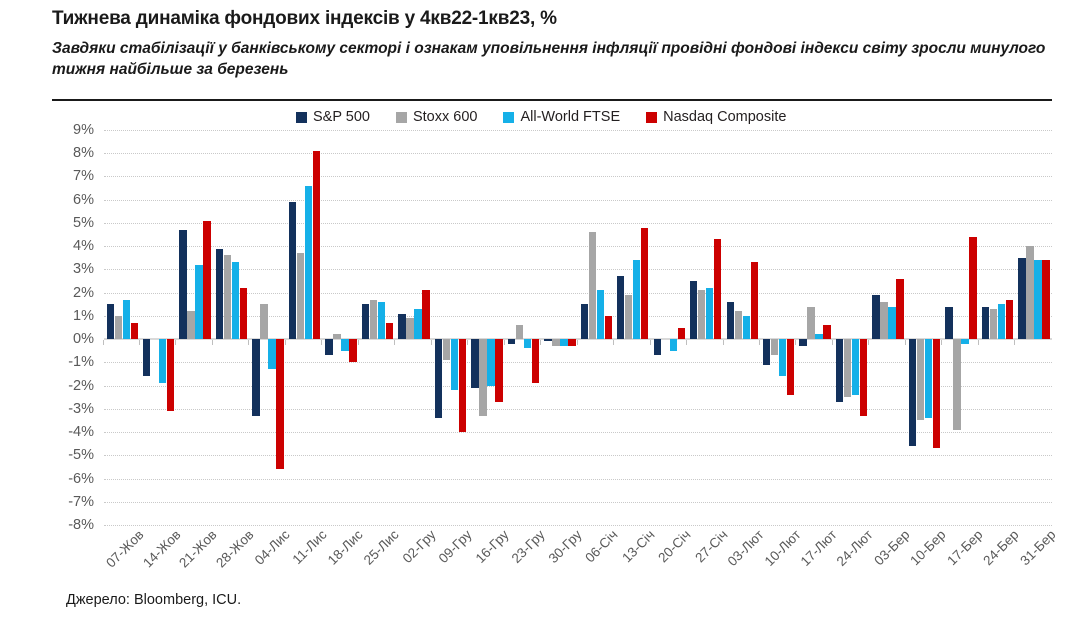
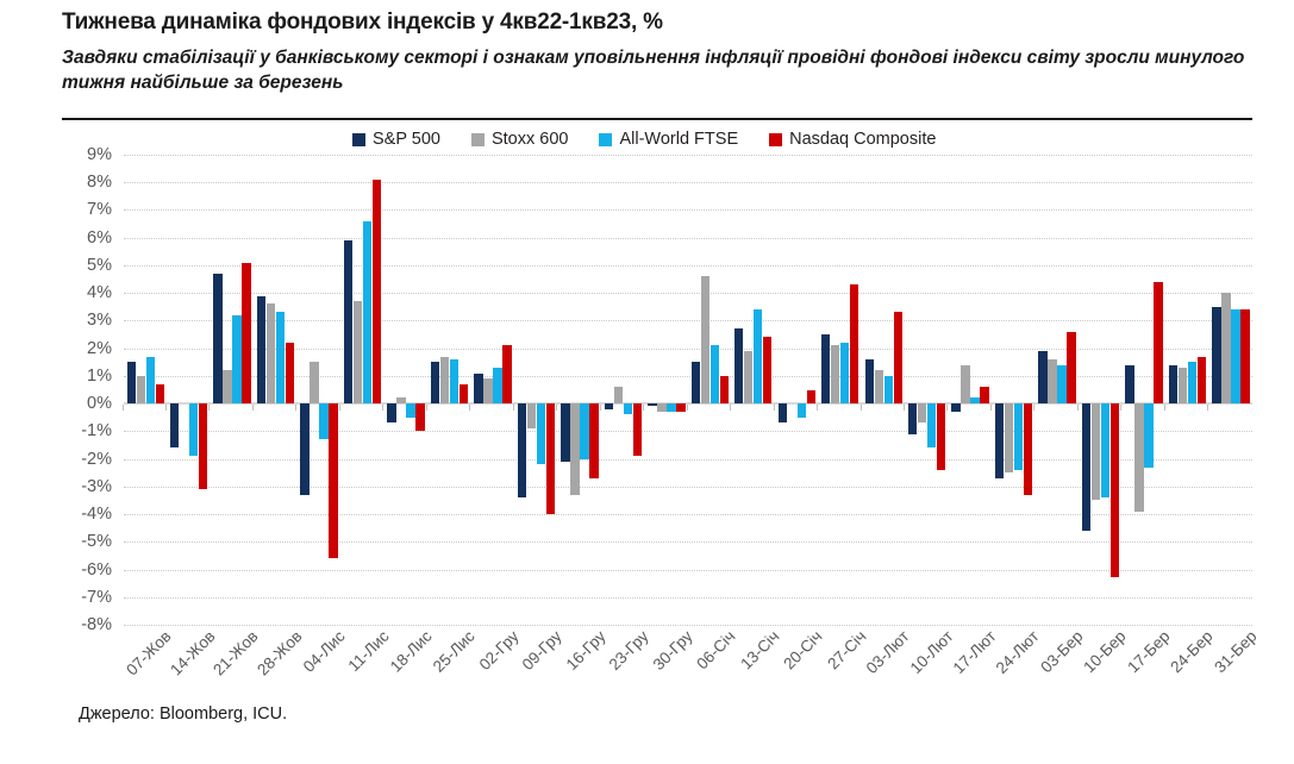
Nasdaq Composite/13-Січ: 4.8% -> 2.4%
Nasdaq Composite/10-Бер: -4.7% -> -6.3%
All-World FTSE/17-Бер: -0.2% -> -2.3%
